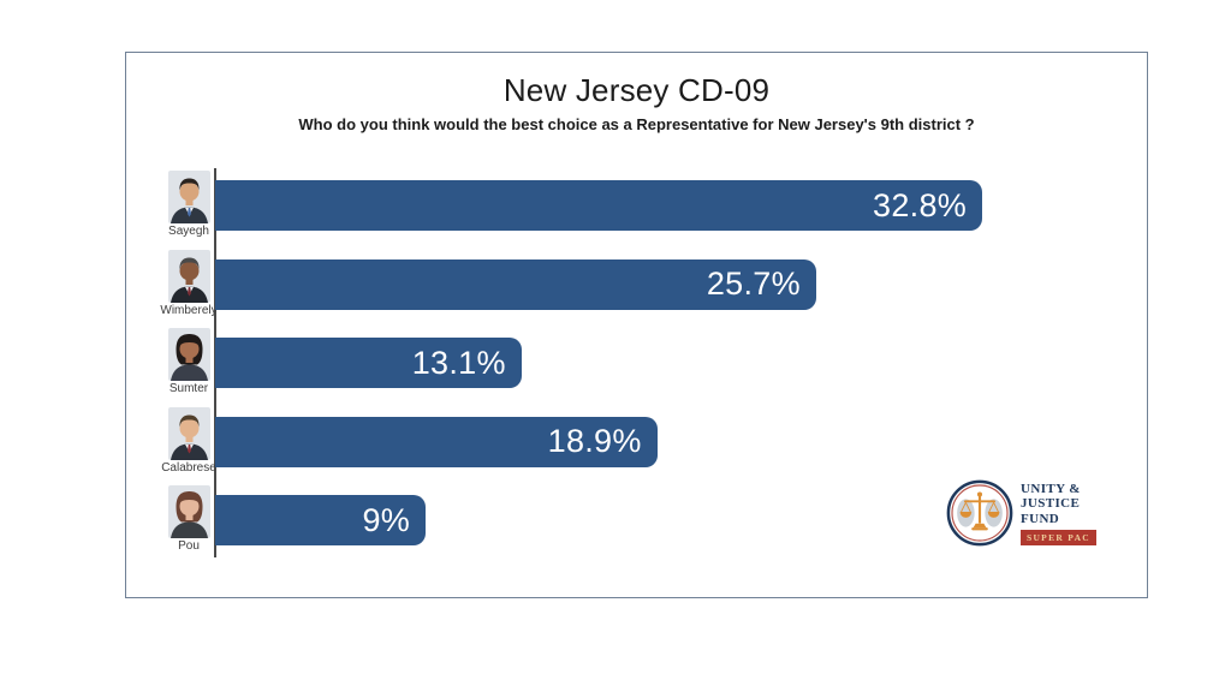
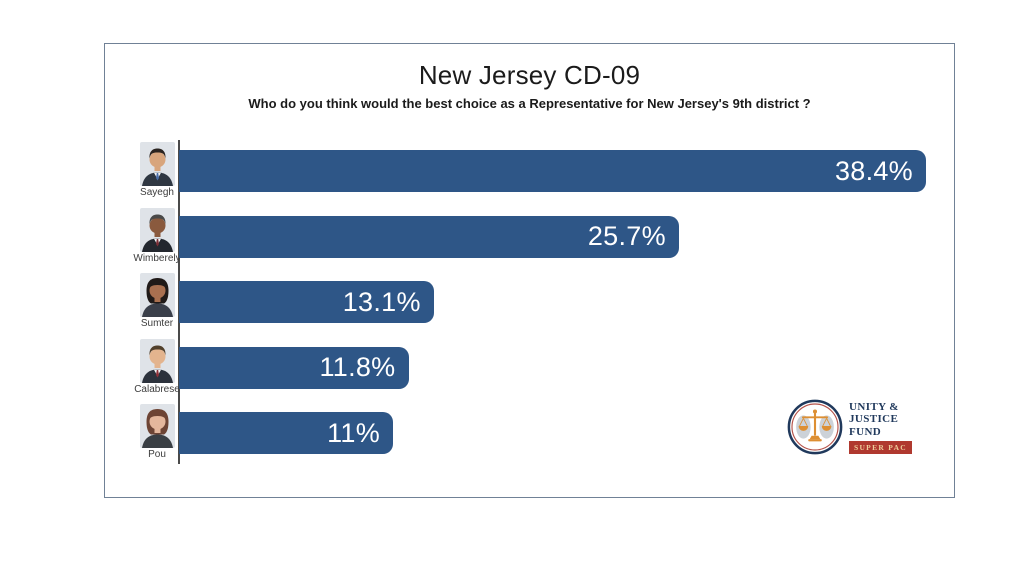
Sayegh: 32.8% -> 38.4%
Calabrese: 18.9% -> 11.8%
Pou: 9% -> 11%
